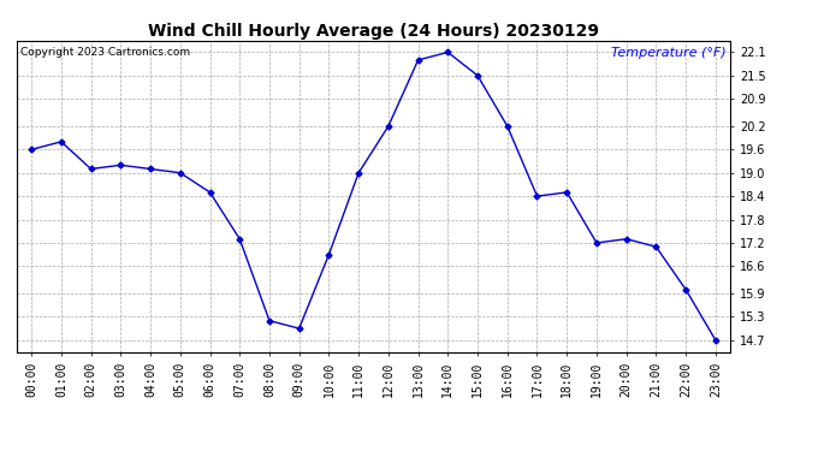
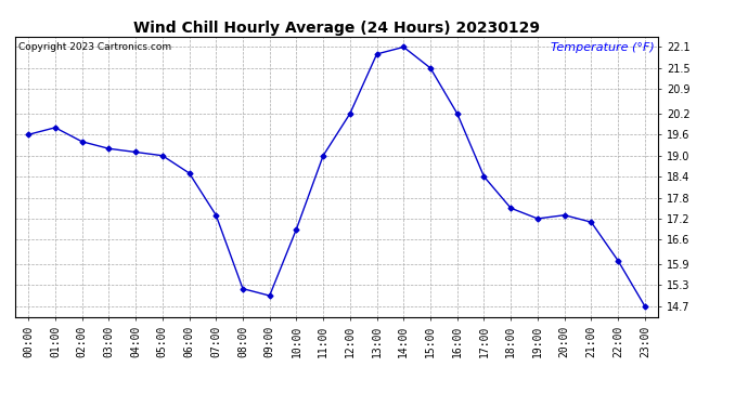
02:00: 19.1 -> 19.4
18:00: 18.5 -> 17.5
